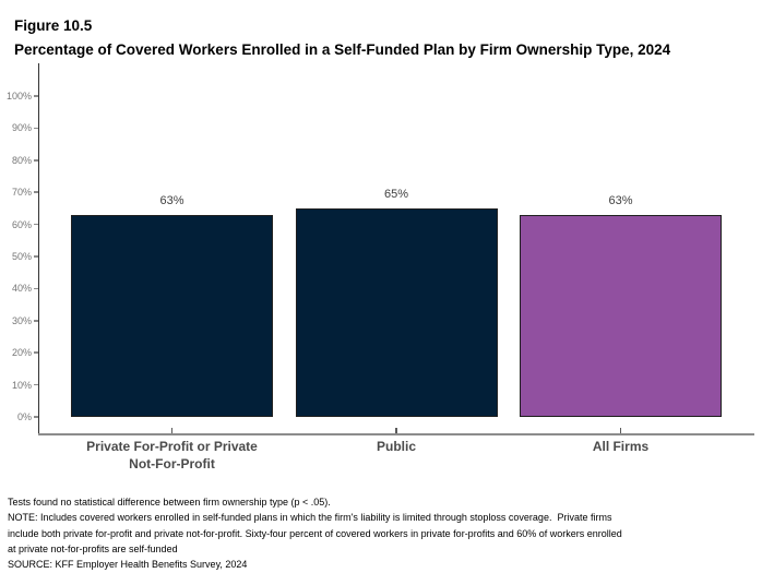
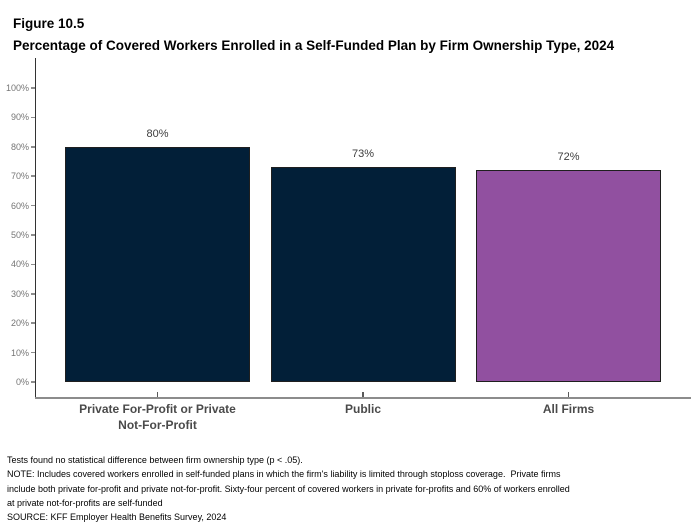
Private For-Profit or Private Not-For-Profit: 63% -> 80%
Public: 65% -> 73%
All Firms: 63% -> 72%
